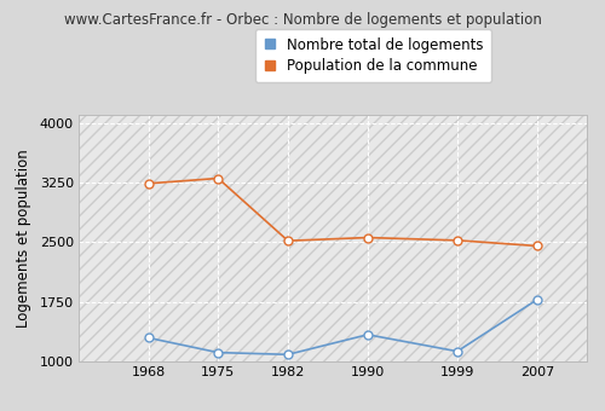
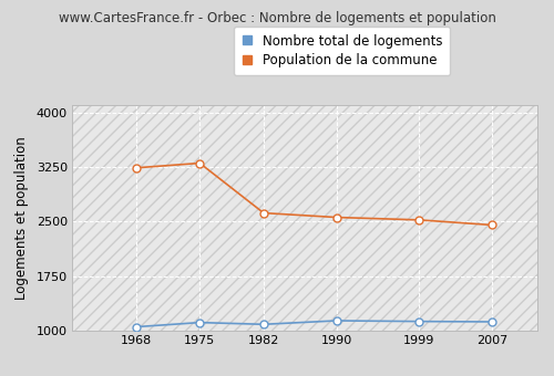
Nombre total de logements/1968: 1300 -> 1060
Population de la commune/1982: 2520 -> 2620
Nombre total de logements/1990: 1340 -> 1140
Nombre total de logements/2007: 1780 -> 1120
